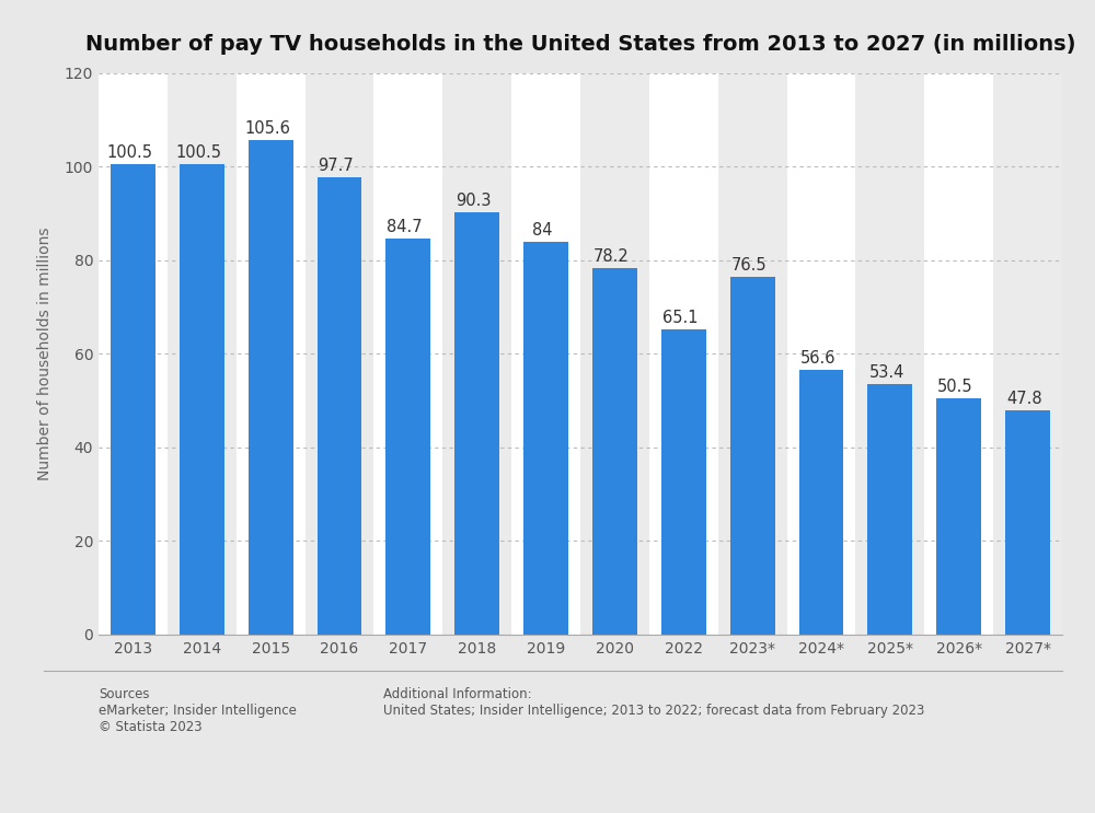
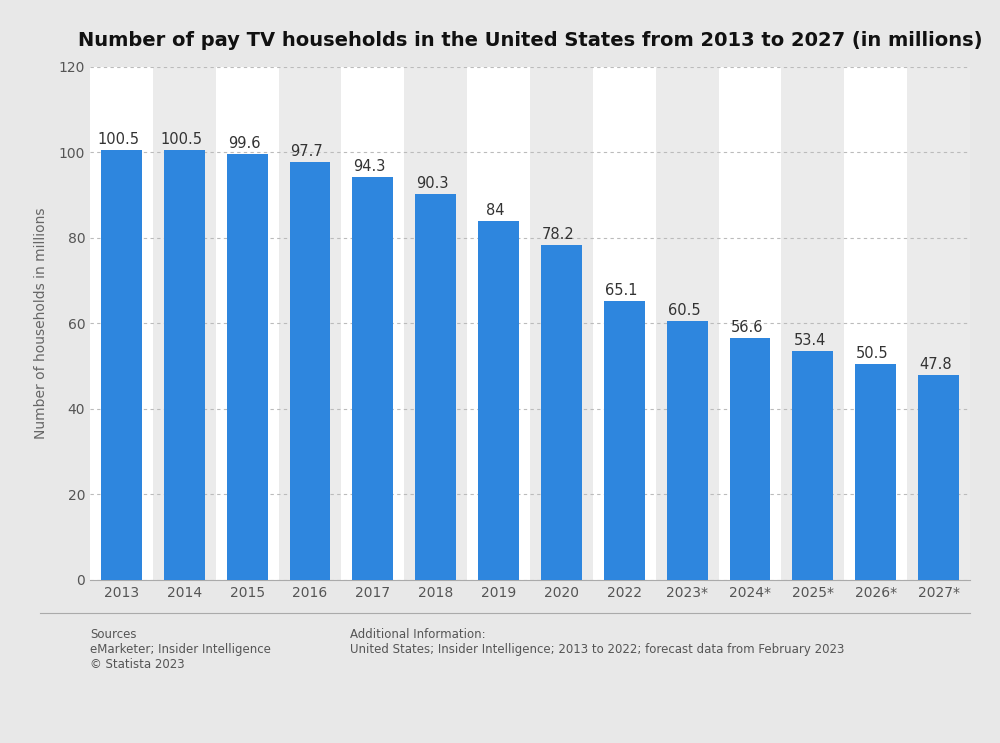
2015: 105.6 -> 99.6
2017: 84.7 -> 94.3
2023*: 76.5 -> 60.5
